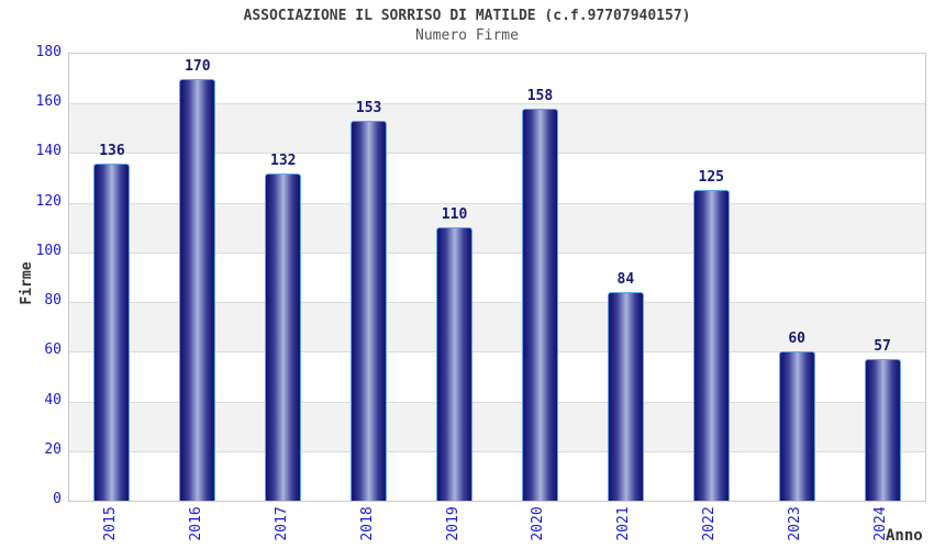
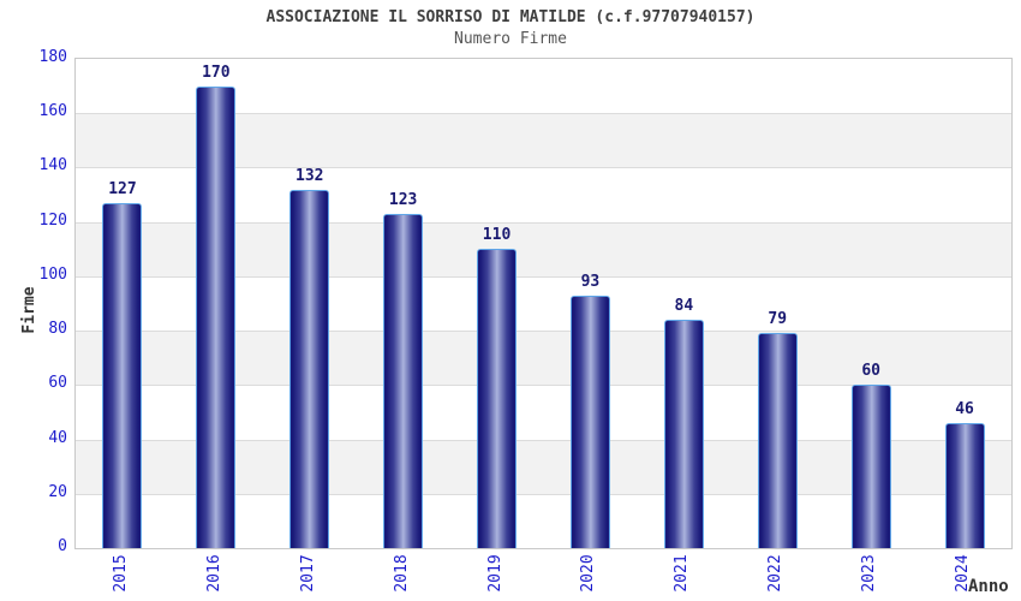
2015: 136 -> 127
2018: 153 -> 123
2020: 158 -> 93
2022: 125 -> 79
2024: 57 -> 46
